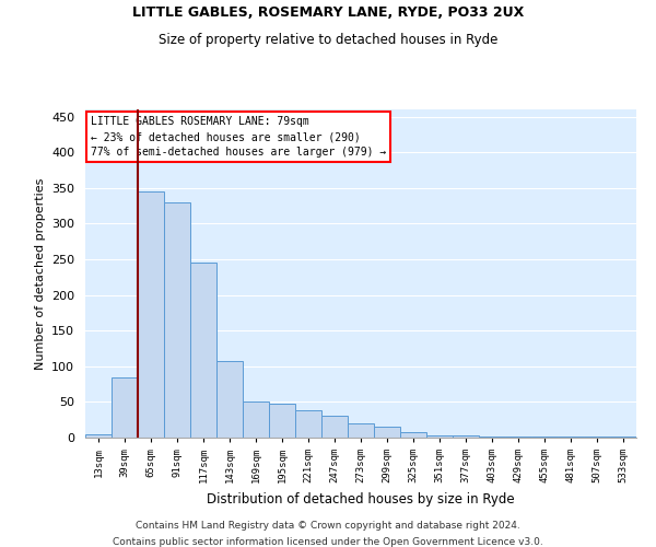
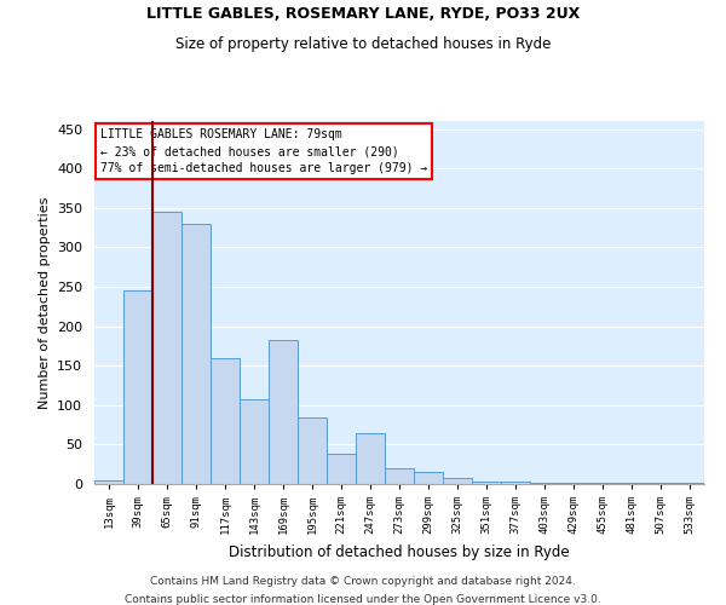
39sqm: 85 -> 246
117sqm: 245 -> 160
169sqm: 50 -> 182
195sqm: 47 -> 84
247sqm: 30 -> 64
